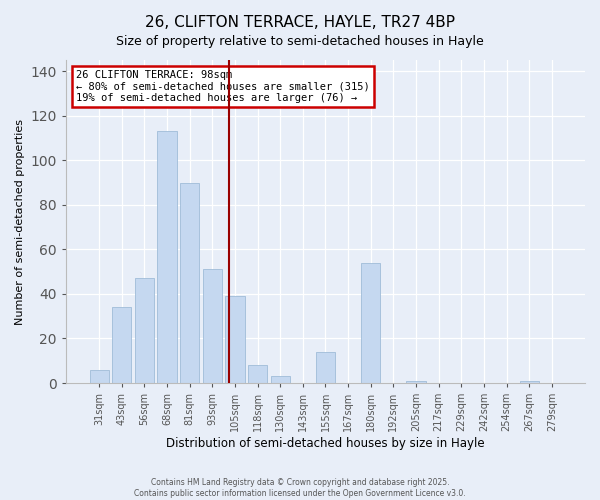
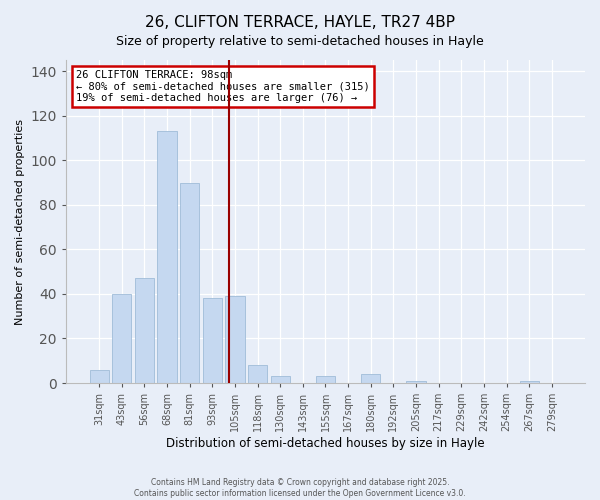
43sqm: 34 -> 40
93sqm: 51 -> 38
155sqm: 14 -> 3
180sqm: 54 -> 4
